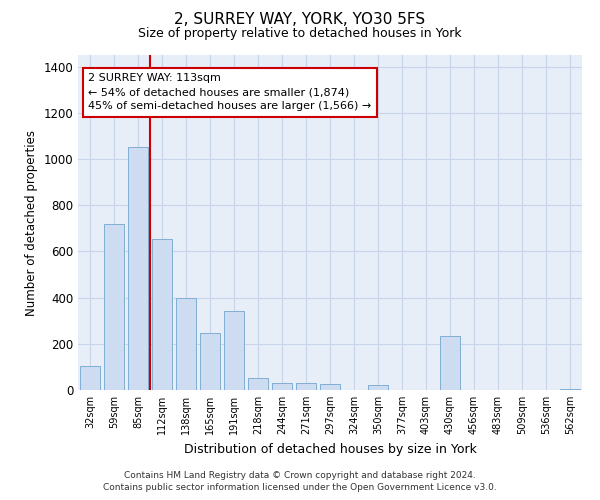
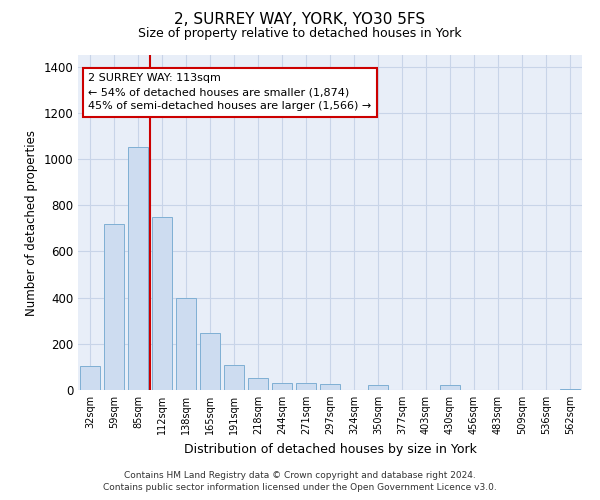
112sqm: 655 -> 750
191sqm: 340 -> 110
430sqm: 235 -> 20
